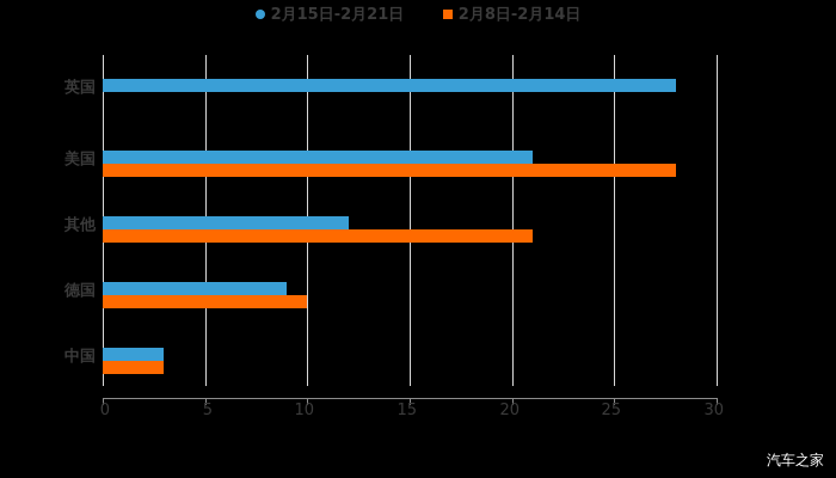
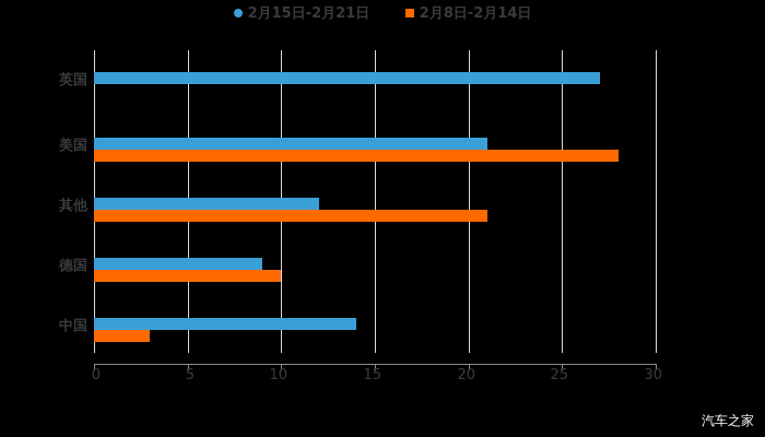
2月15日-2月21日/英国: 28 -> 27
2月15日-2月21日/中国: 3 -> 14
